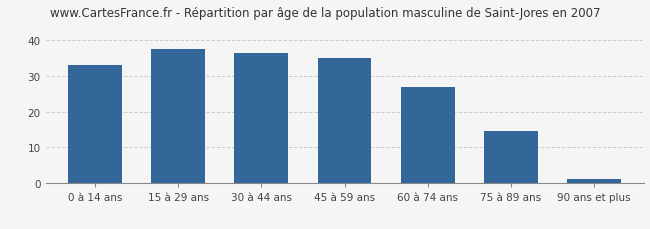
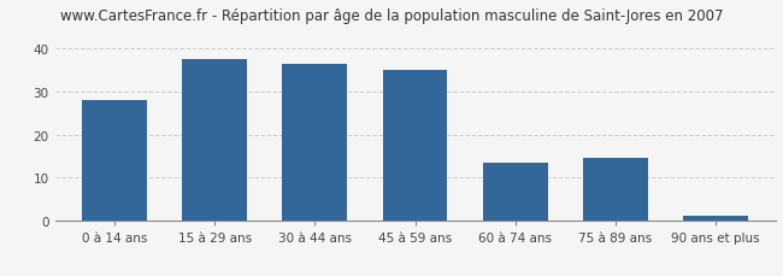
0 à 14 ans: 33.0 -> 28.0
60 à 74 ans: 27.0 -> 13.5
